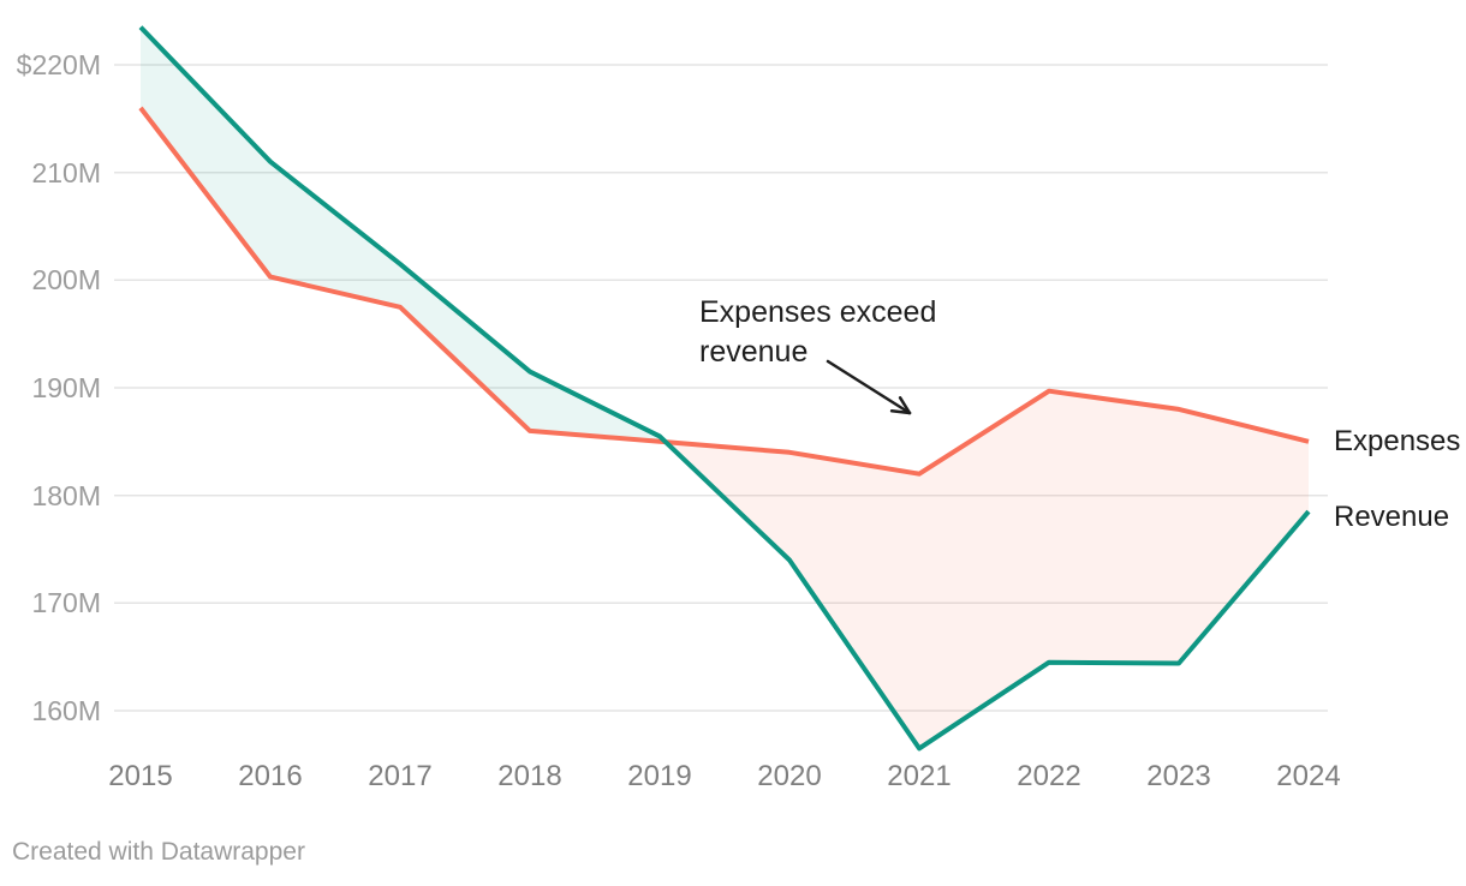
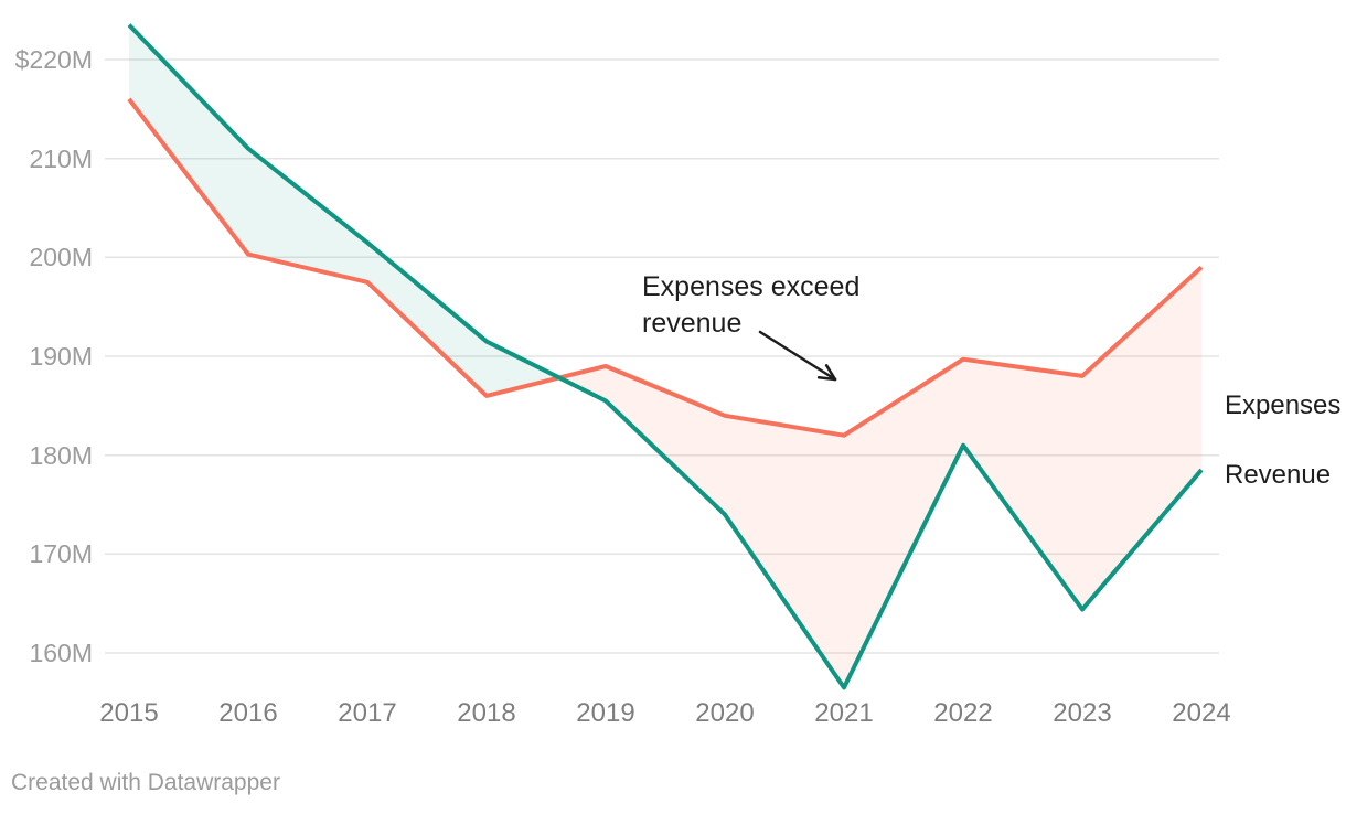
Expenses/2019: $185M -> $189M
Revenue/2022: $164M -> $181M
Expenses/2024: $185M -> $199M
